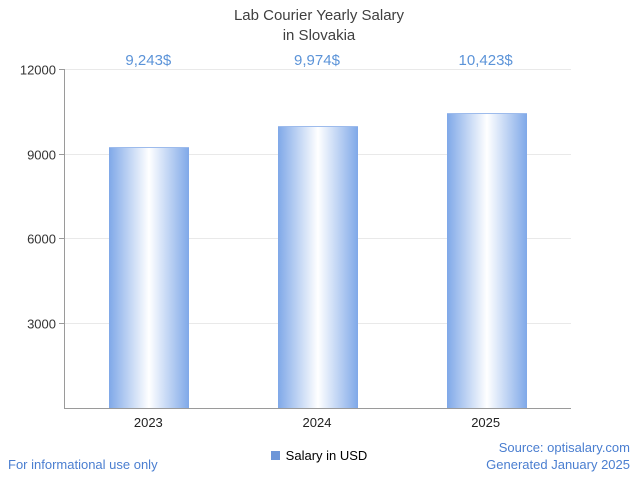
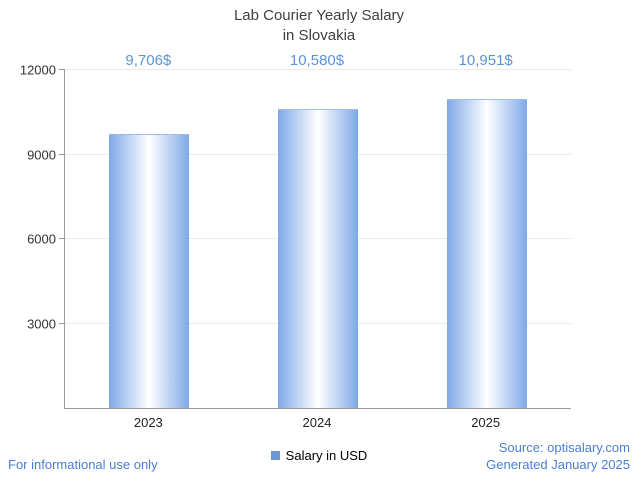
2023: 9,243 -> 9,706
2024: 9,974 -> 10,580
2025: 10,423 -> 10,951
